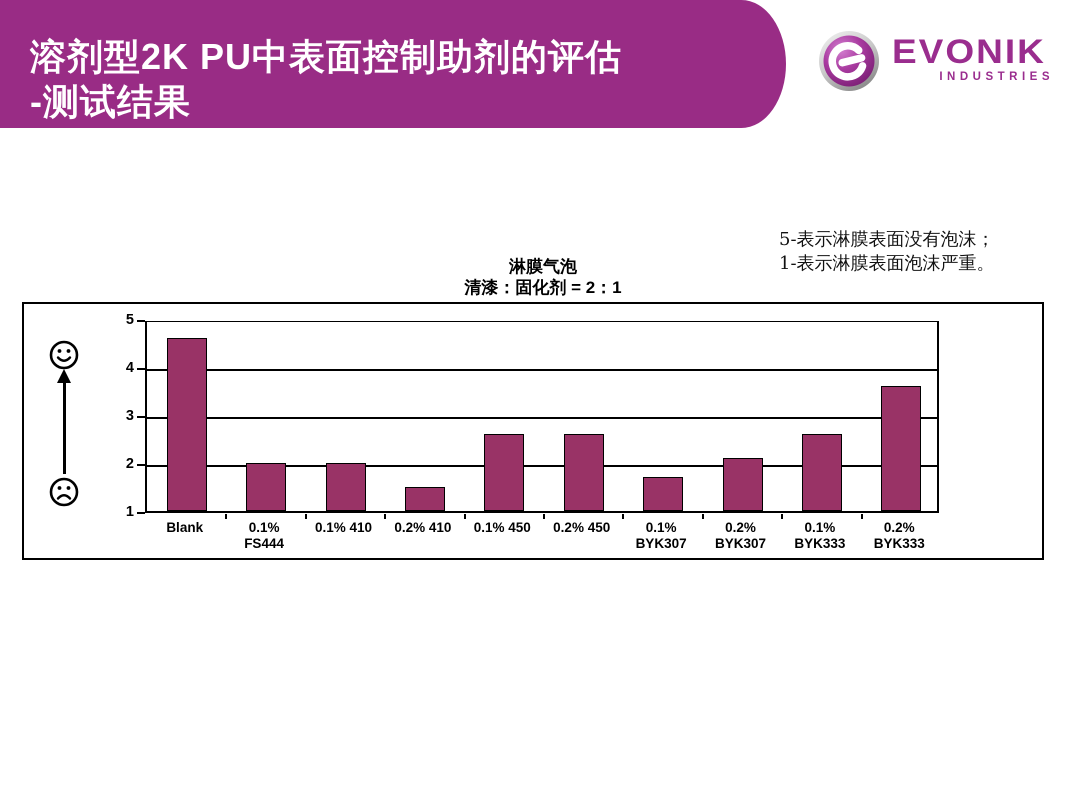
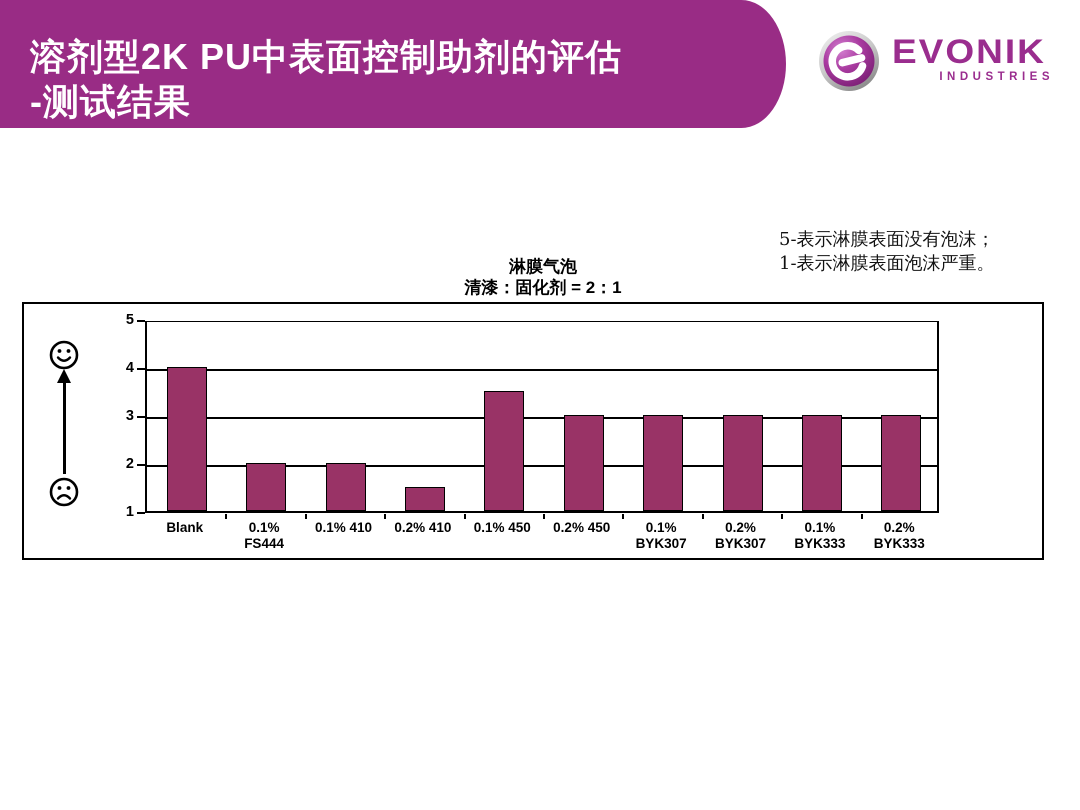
Blank: 4.6 -> 4.0
0.1% 450: 2.6 -> 3.5
0.2% 450: 2.6 -> 3.0
0.1% BYK307: 1.7 -> 3.0
0.2% BYK307: 2.1 -> 3.0
0.1% BYK333: 2.6 -> 3.0
0.2% BYK333: 3.6 -> 3.0
